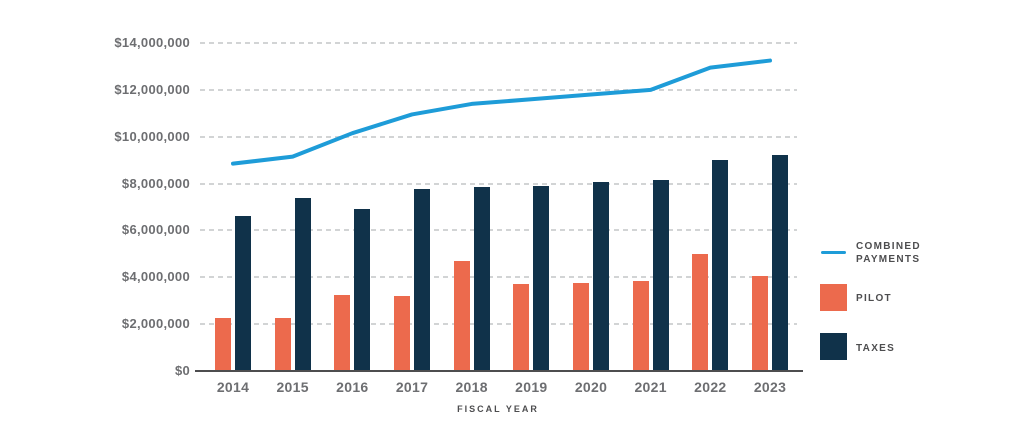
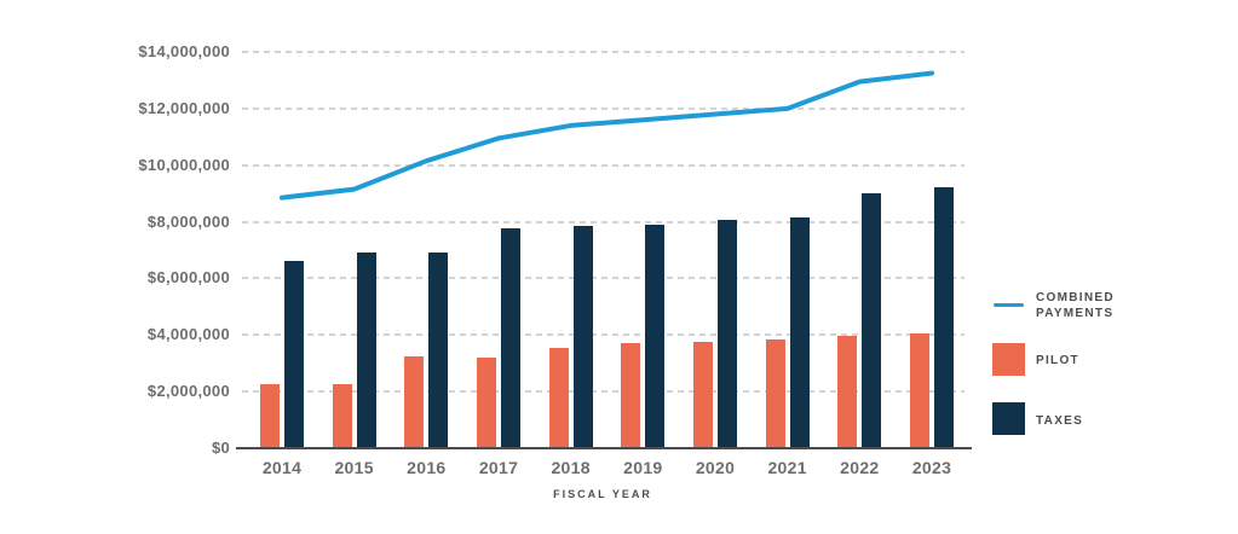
TAXES/2015: $7400000 -> $6900000
PILOT/2018: $4700000 -> $3600000
PILOT/2022: $5000000 -> $4000000
